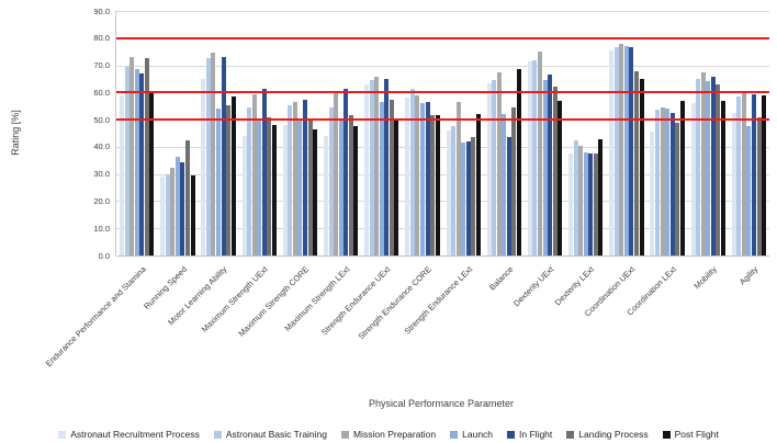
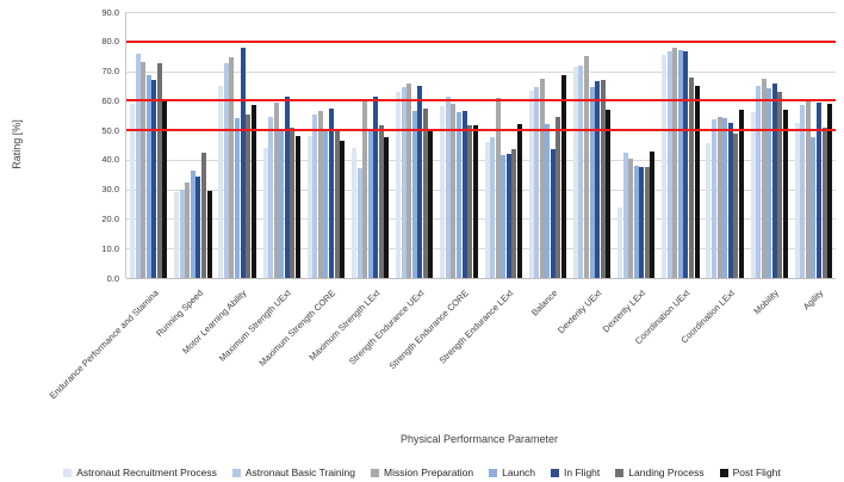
Astronaut Basic Training/Endurance Performance and Stamina: 70 -> 76
In Flight/Motor Learning Ability: 73 -> 78
Astronaut Basic Training/Maximum Strength LExt: 54 -> 37
Mission Preparation/Strength Endurance LExt: 56 -> 61
Landing Process/Dexterity UExt: 62 -> 67
Astronaut Recruitment Process/Dexterity LExt: 38 -> 24
